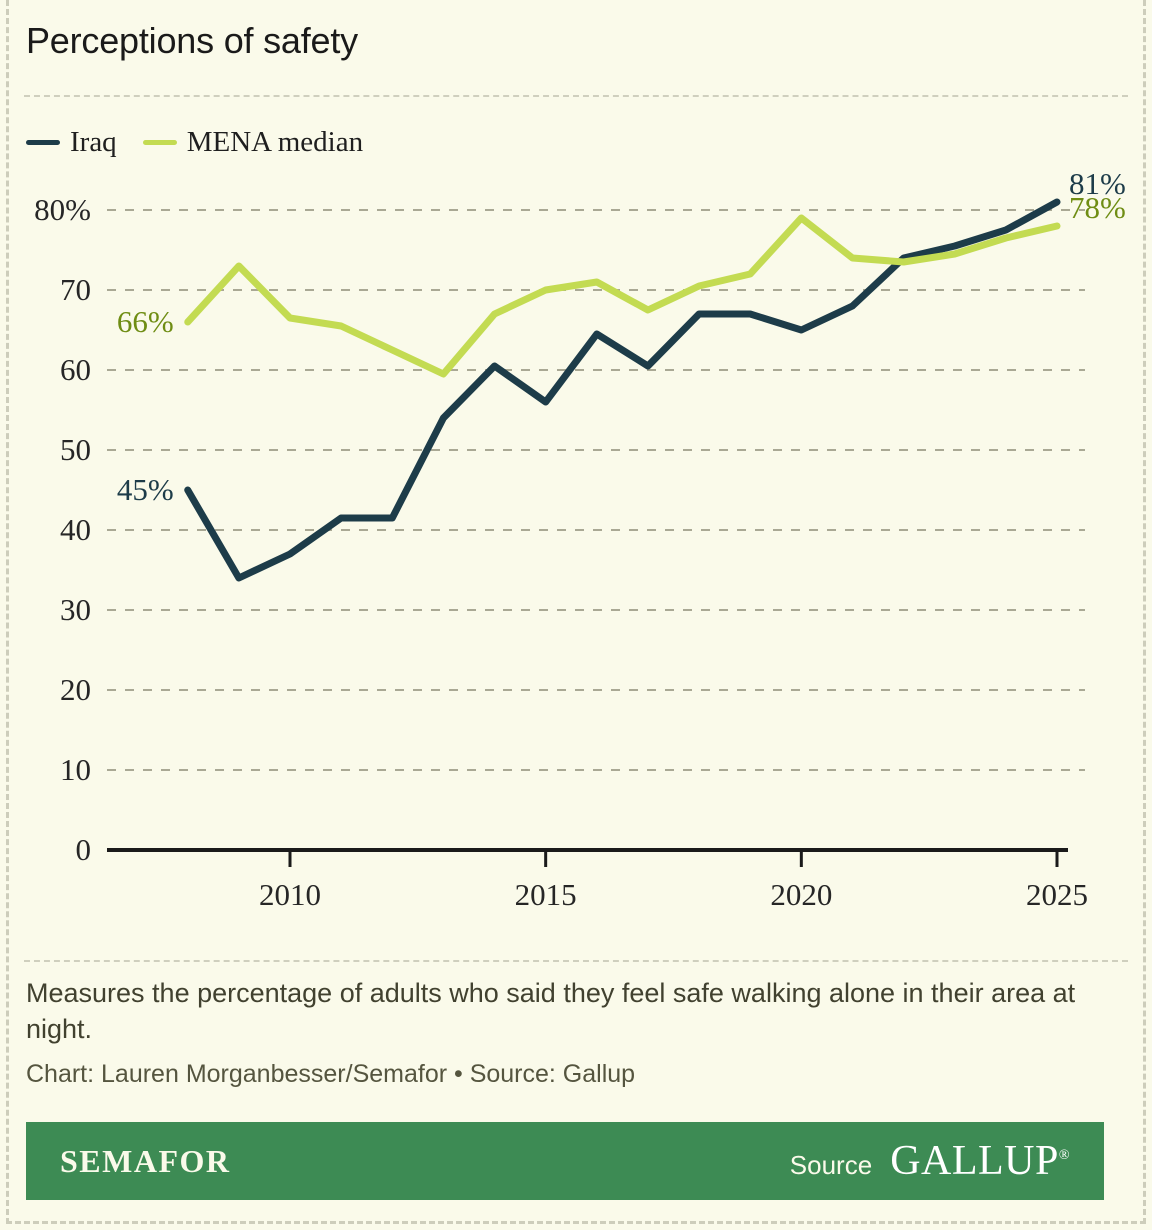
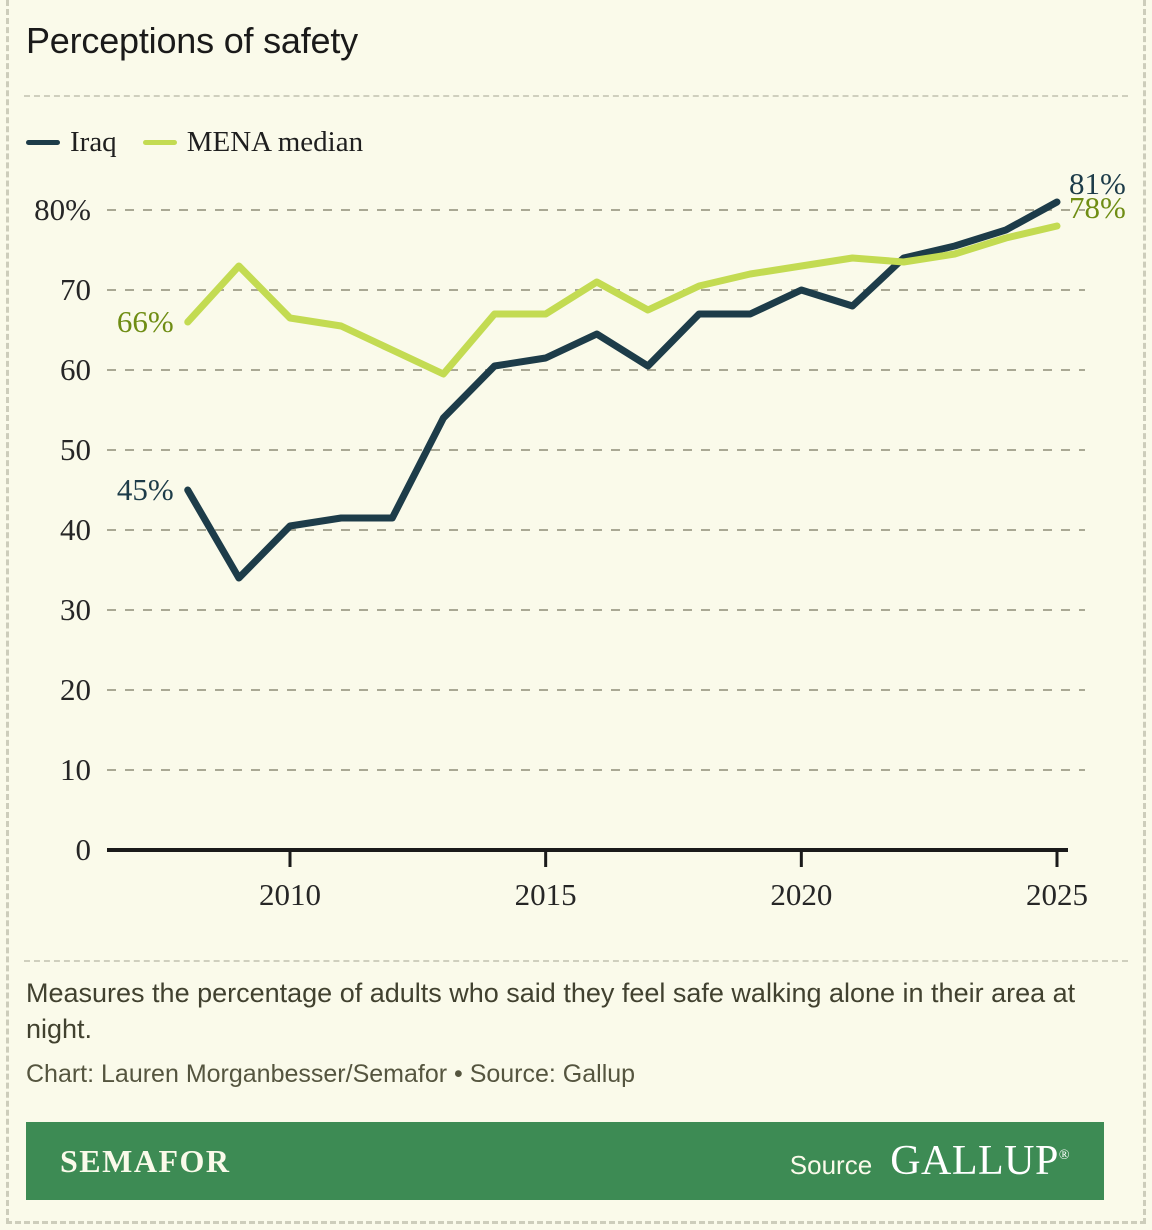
Iraq/2010: 37% -> 40%
Iraq/2015: 56% -> 62%
MENA median/2015: 70% -> 67%
Iraq/2020: 65% -> 70%
MENA median/2020: 79% -> 73%
